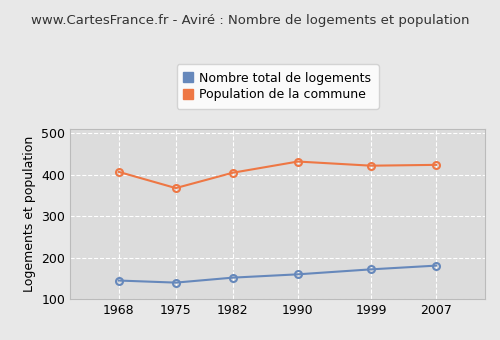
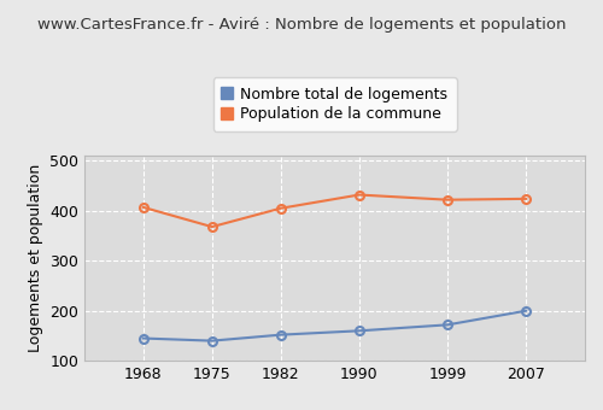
Nombre total de logements/2007: 181 -> 200
